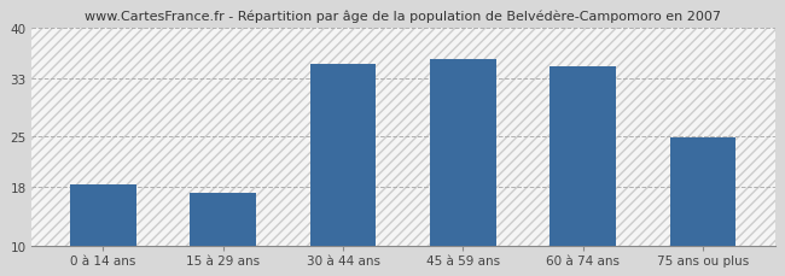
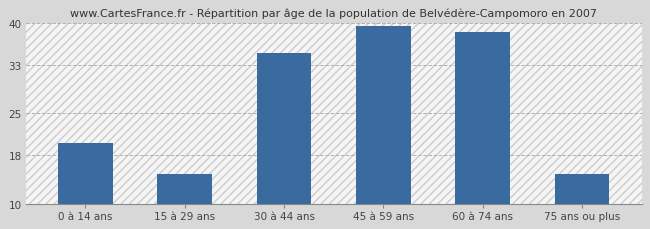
0 à 14 ans: 18.4 -> 20.0
15 à 29 ans: 17.2 -> 15.0
45 à 59 ans: 35.6 -> 39.5
60 à 74 ans: 34.6 -> 38.5
75 ans ou plus: 24.8 -> 15.0
